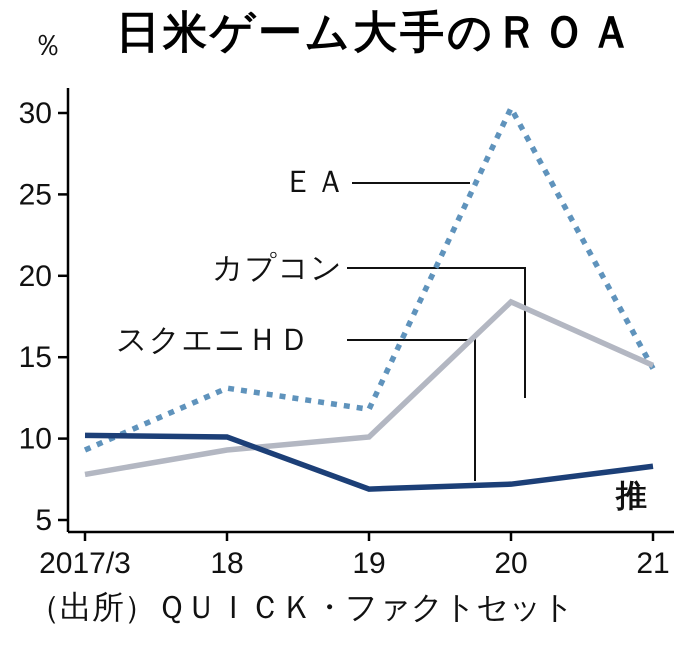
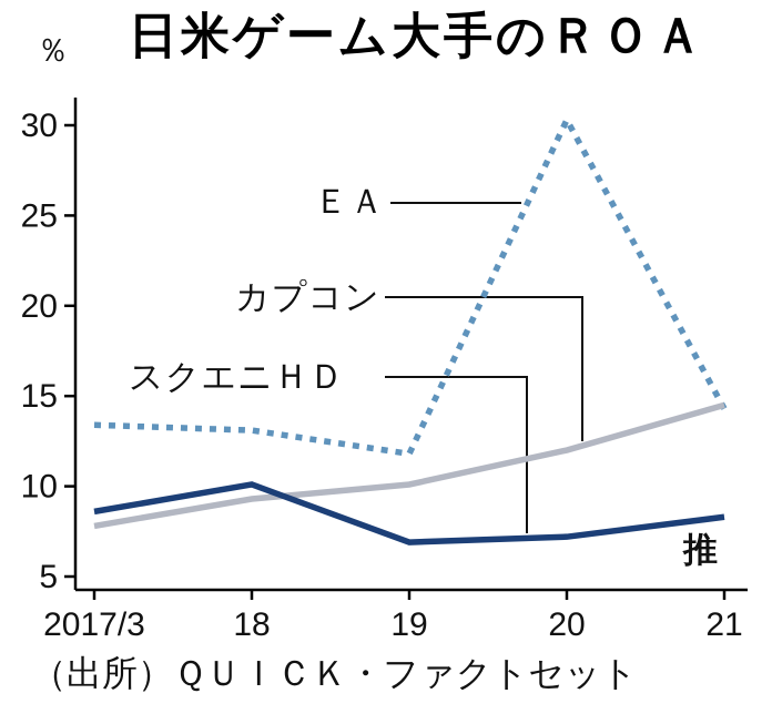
ＥＡ/2017/3: 9.3 -> 13.4
スクエニＨＤ/2017/3: 10.2 -> 8.6
カプコン/20: 18.4 -> 12.0
